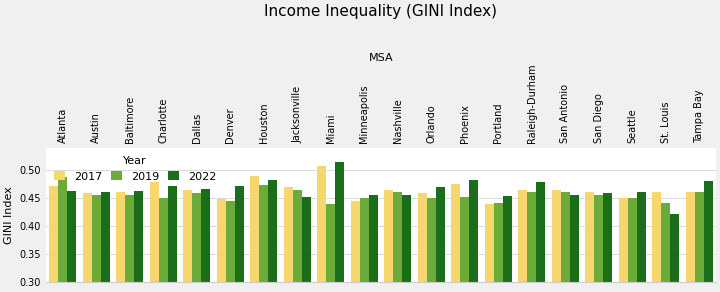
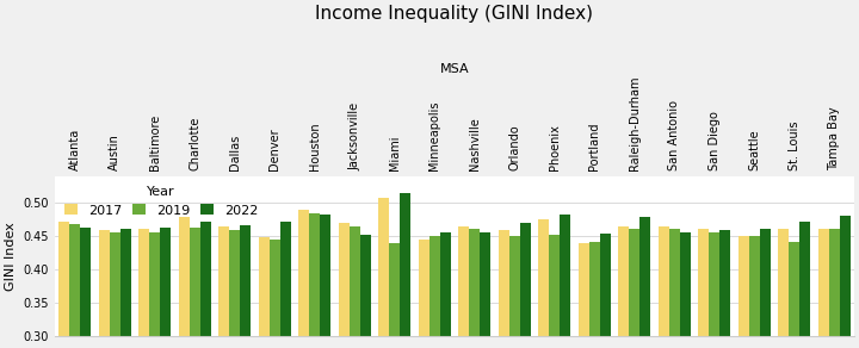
2019/Atlanta: 0.488 -> 0.469
2019/Charlotte: 0.450 -> 0.463
2019/Houston: 0.474 -> 0.484
2022/St. Louis: 0.422 -> 0.472
